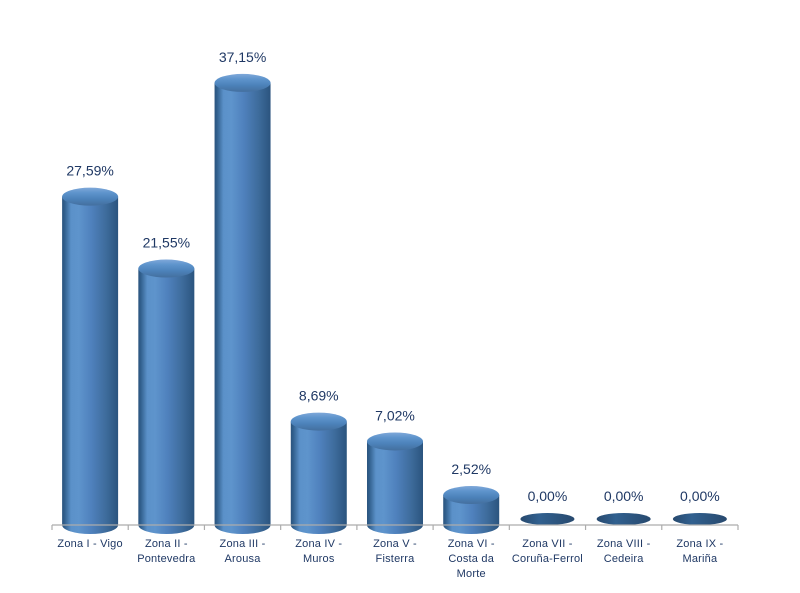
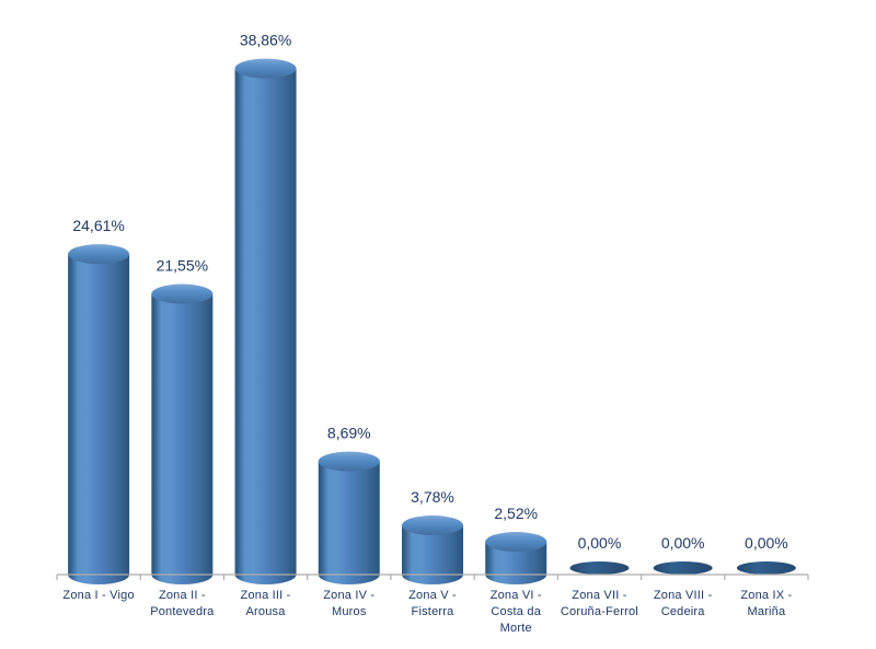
Zona I - Vigo: 27,59% -> 24,61%
Zona III - Arousa: 37,15% -> 38,86%
Zona V - Fisterra: 7,02% -> 3,78%
